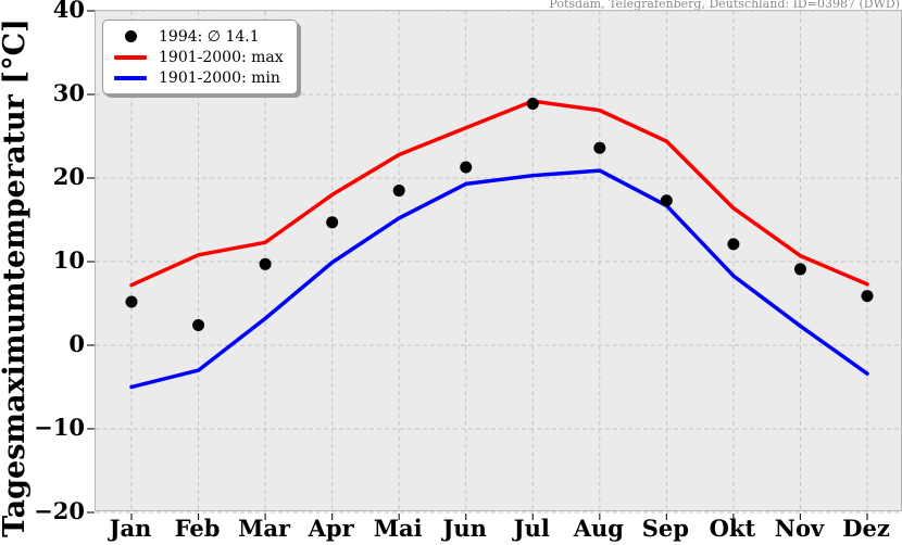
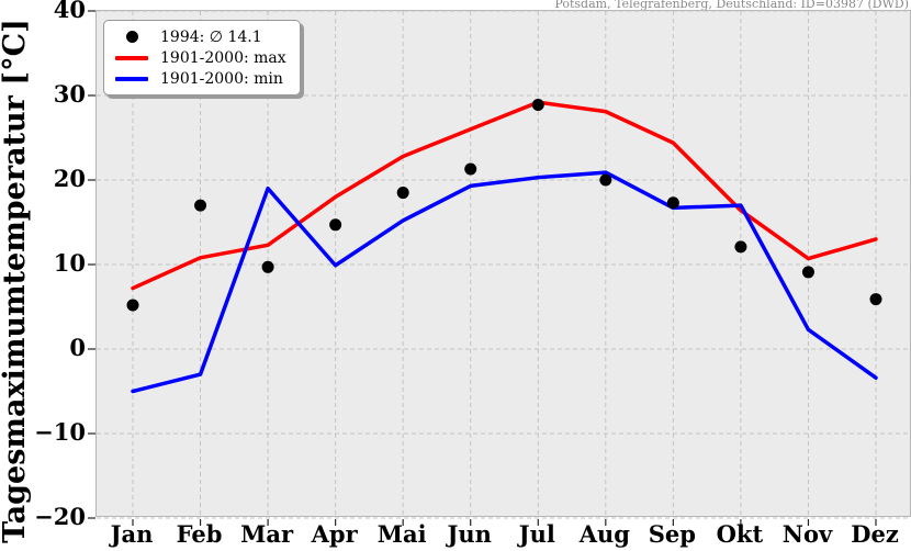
1994: ∅ 14.1/Feb: 2 -> 17
1901-2000: min/Mar: 3 -> 19
1994: ∅ 14.1/Aug: 24 -> 20
1901-2000: min/Okt: 8 -> 17
1901-2000: max/Dez: 7 -> 13
